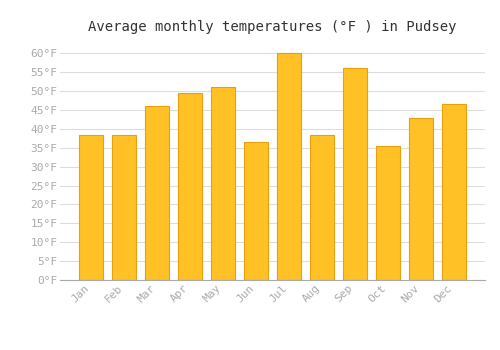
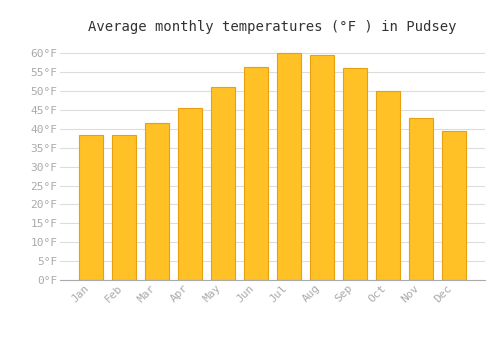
Mar: 46.0°F -> 41.5°F
Apr: 49.5°F -> 45.5°F
Jun: 36.5°F -> 56.5°F
Aug: 38.5°F -> 59.5°F
Oct: 35.5°F -> 50.0°F
Dec: 46.5°F -> 39.5°F
